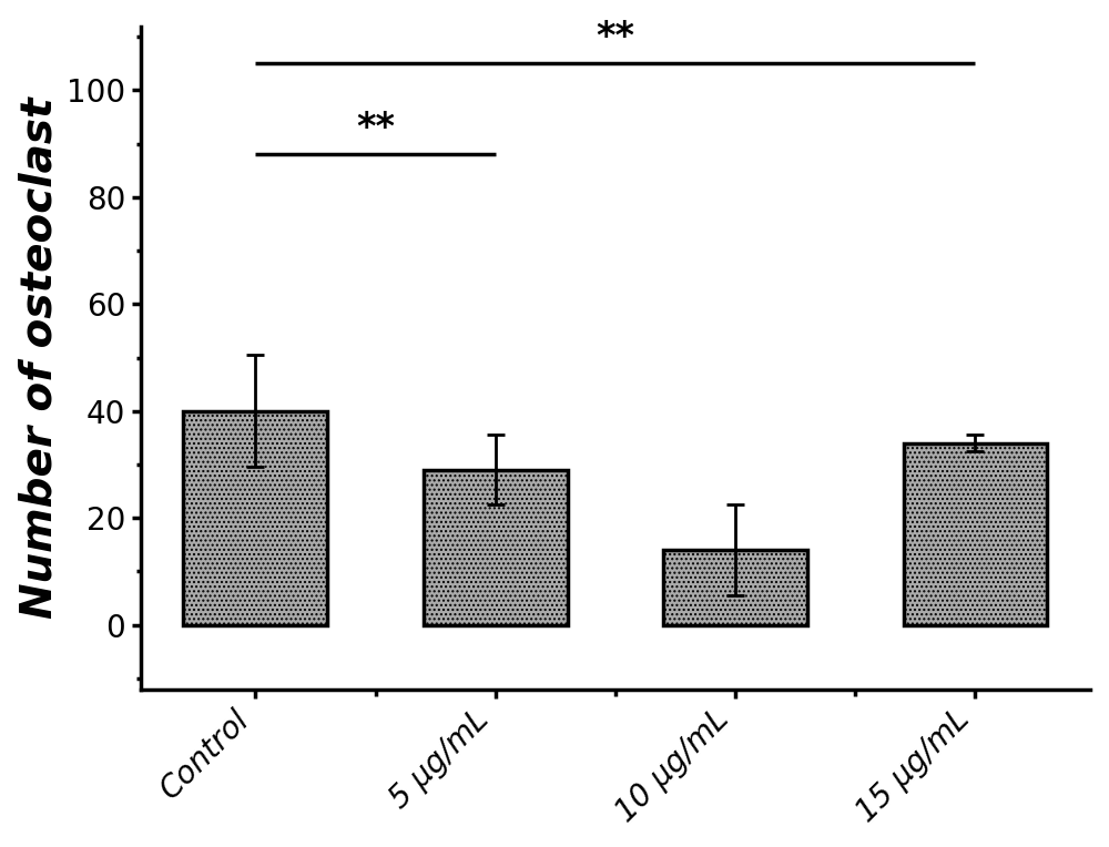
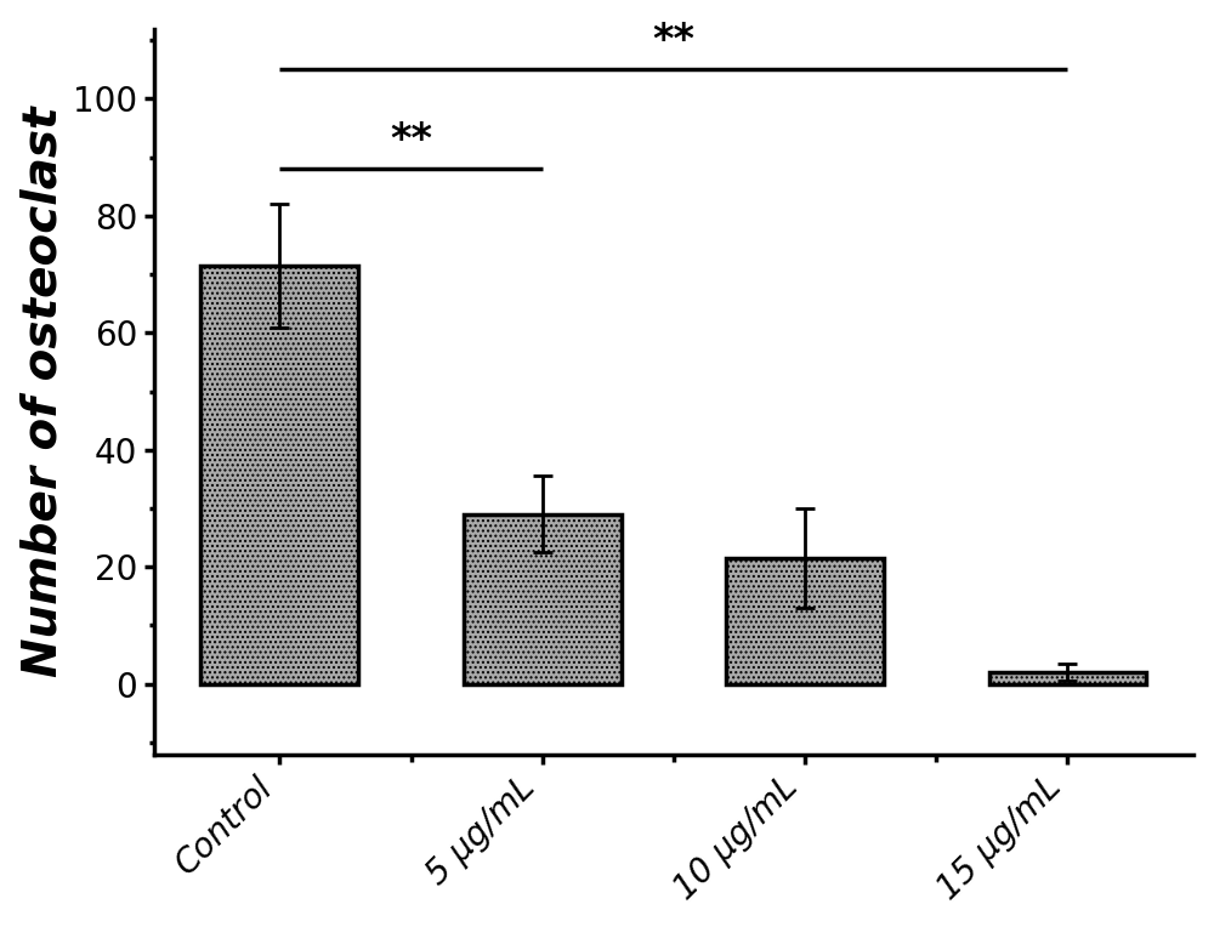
Control: 40.0 -> 71.5
10 μg/mL: 14.0 -> 21.5
15 μg/mL: 34.0 -> 2.0
